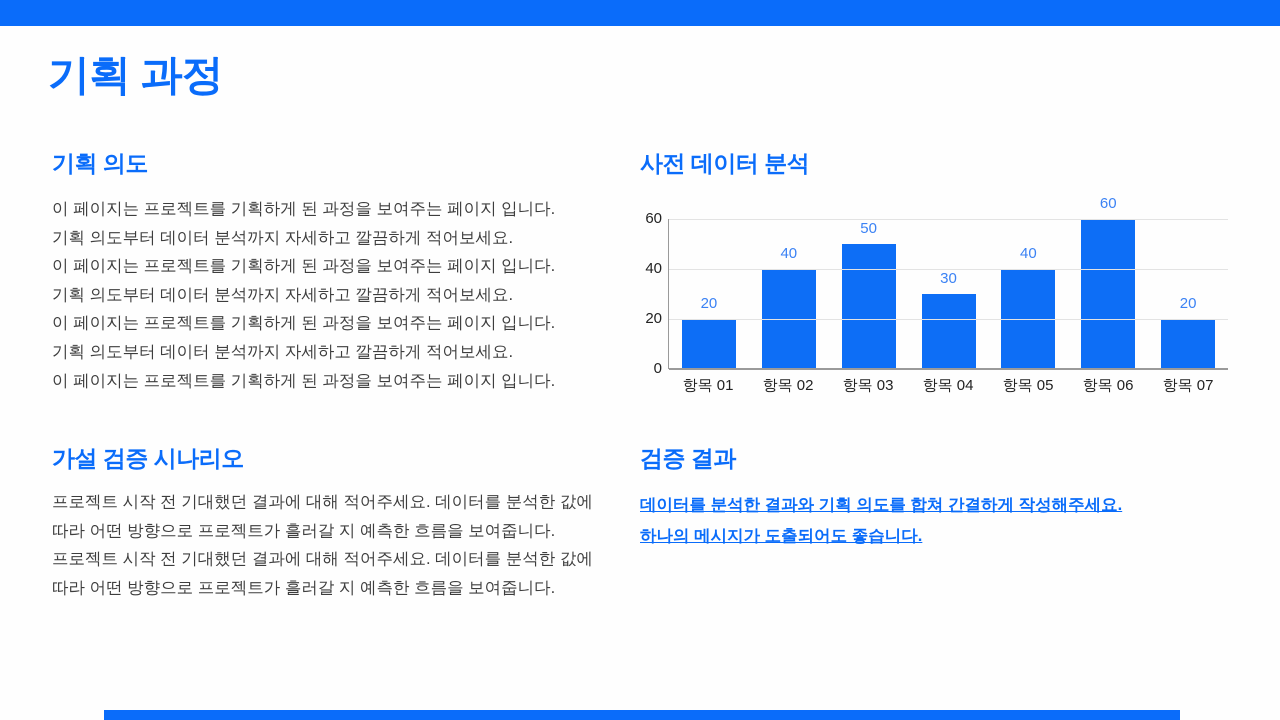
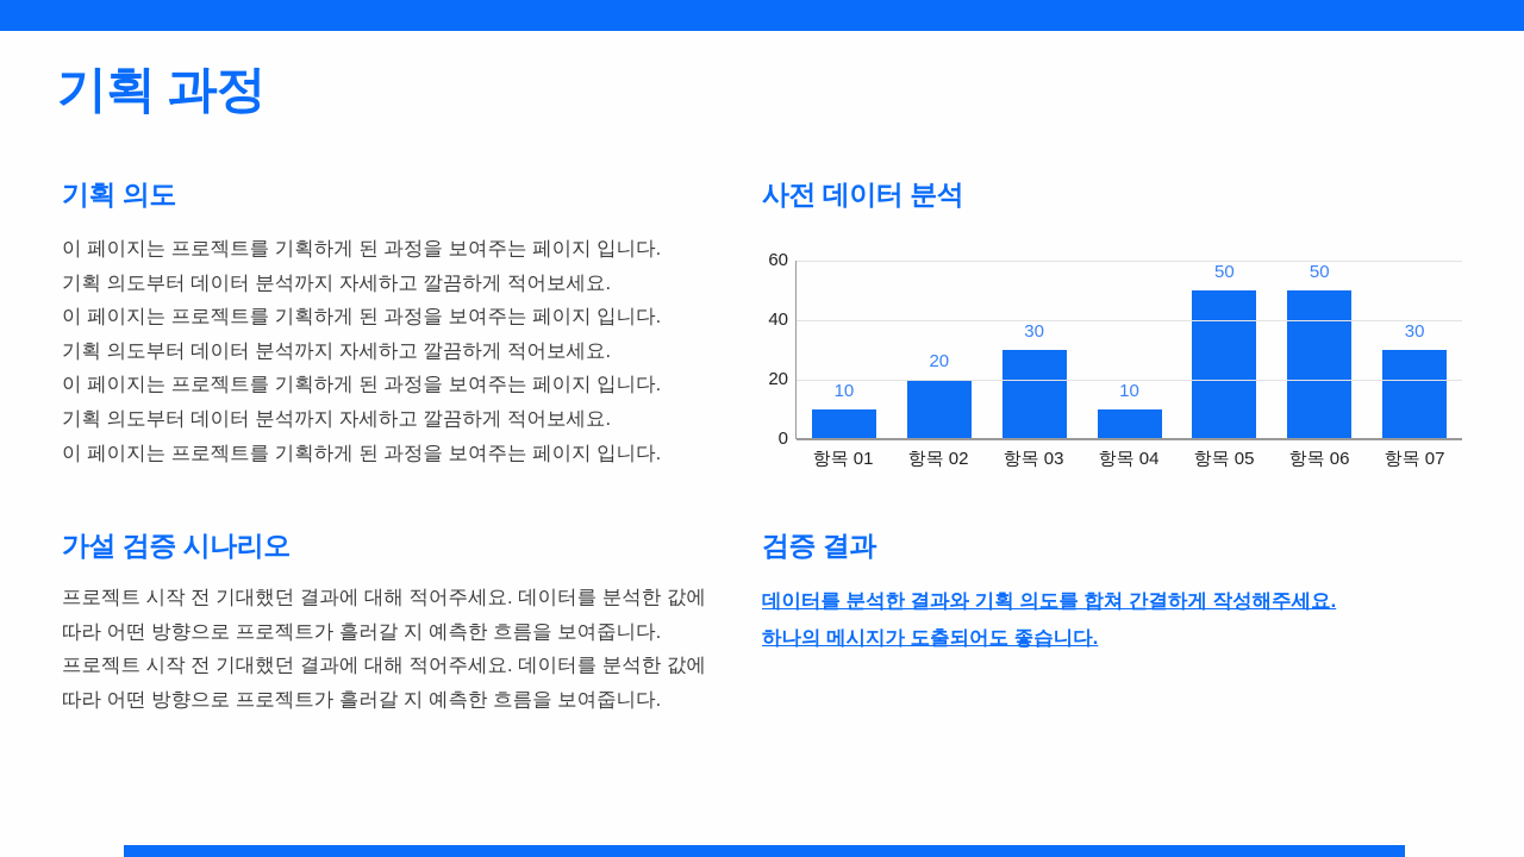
항목 01: 20 -> 10
항목 02: 40 -> 20
항목 03: 50 -> 30
항목 04: 30 -> 10
항목 05: 40 -> 50
항목 06: 60 -> 50
항목 07: 20 -> 30
